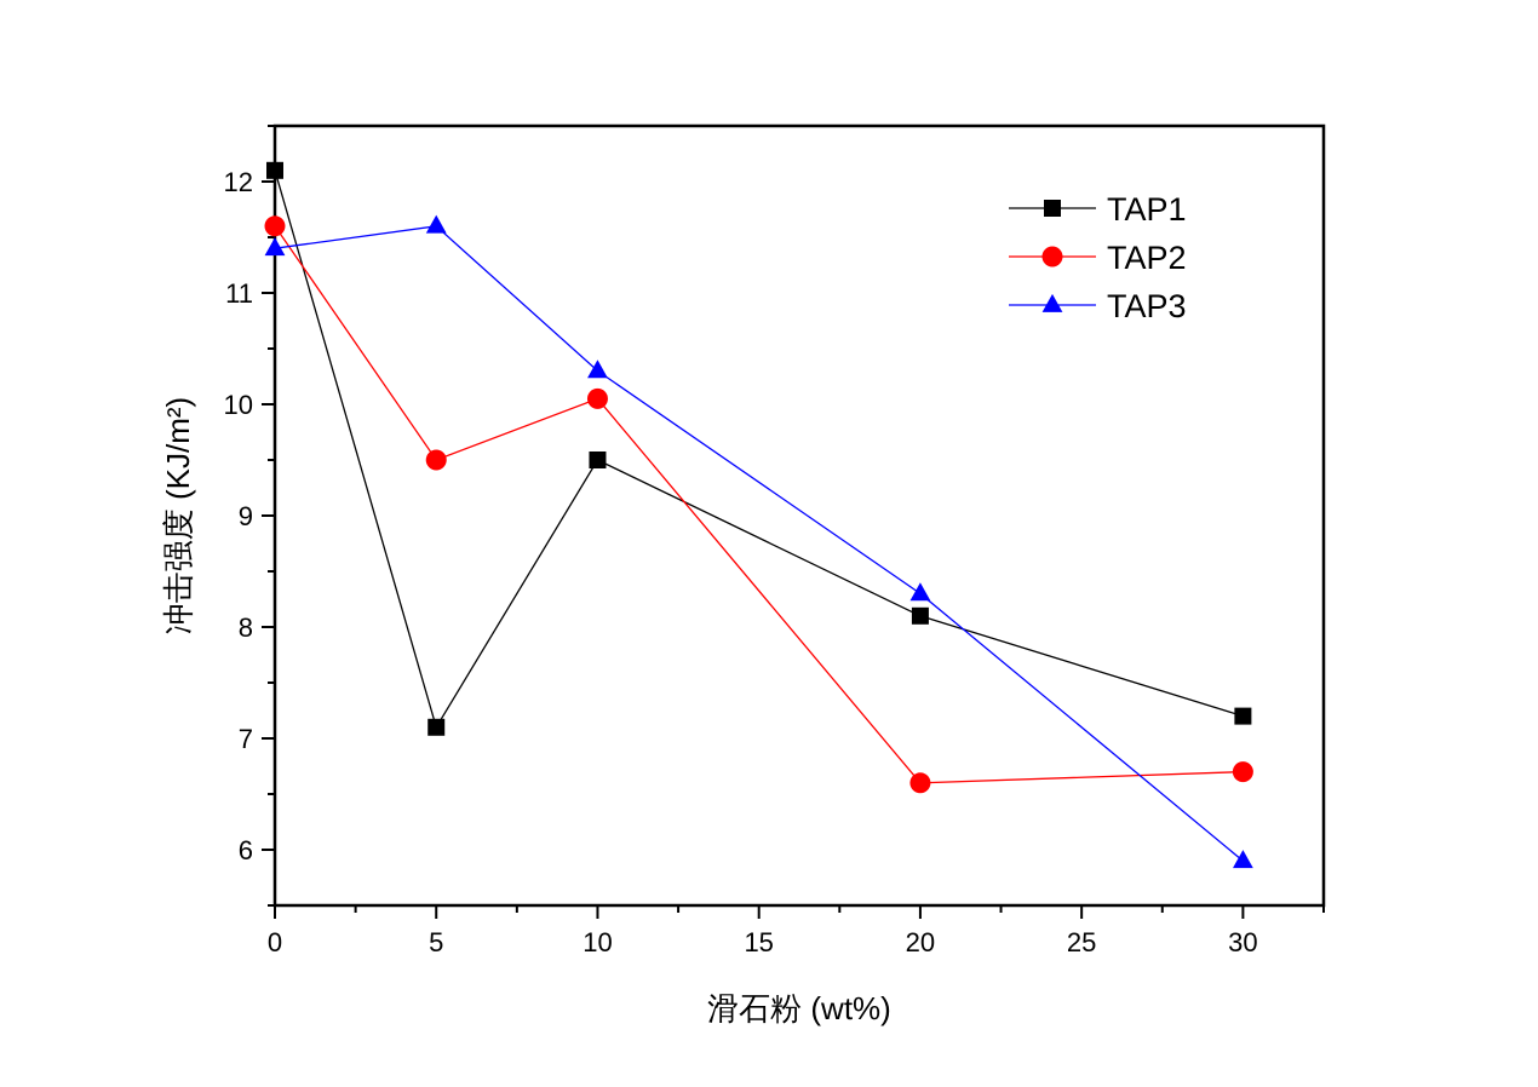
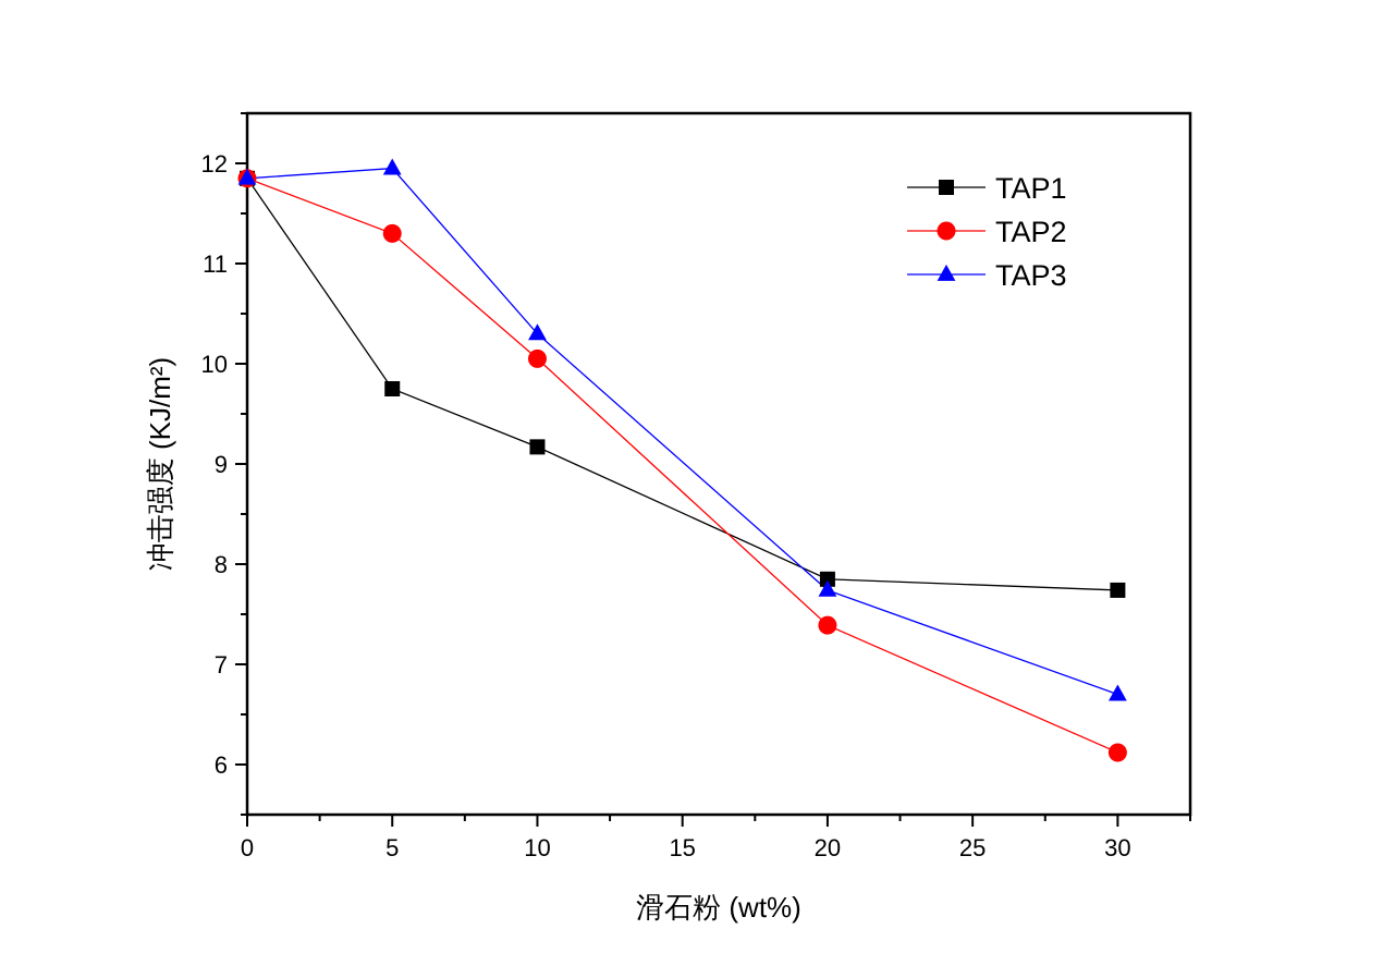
TAP1/0: 12.1 -> 11.8
TAP2/0: 11.6 -> 11.8
TAP3/0: 11.4 -> 11.8
TAP1/5: 7.1 -> 9.8
TAP2/5: 9.5 -> 11.3
TAP3/5: 11.6 -> 11.9
TAP1/10: 9.5 -> 9.2
TAP1/20: 8.1 -> 7.8
TAP2/20: 6.6 -> 7.4
TAP3/20: 8.3 -> 7.7
TAP1/30: 7.2 -> 7.7
TAP2/30: 6.7 -> 6.1
TAP3/30: 5.9 -> 6.7
